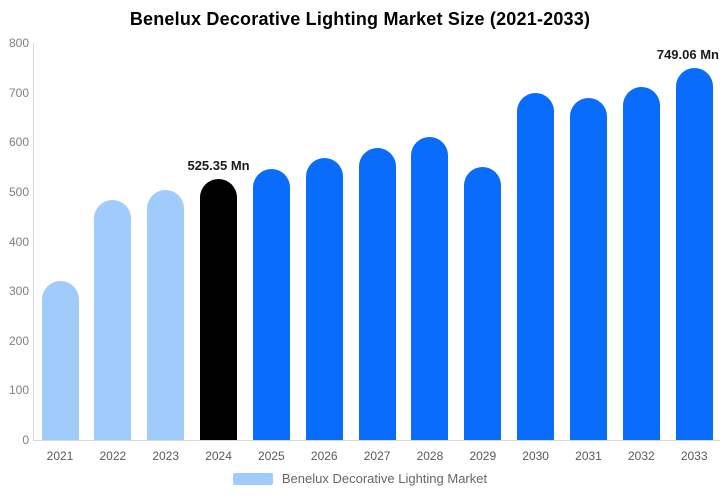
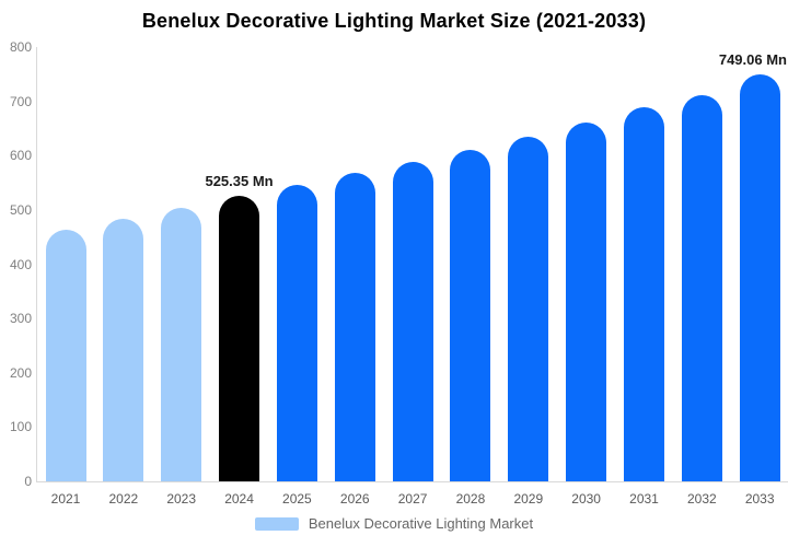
2021: 320 -> 460
2029: 550 -> 640
2030: 700 -> 660
